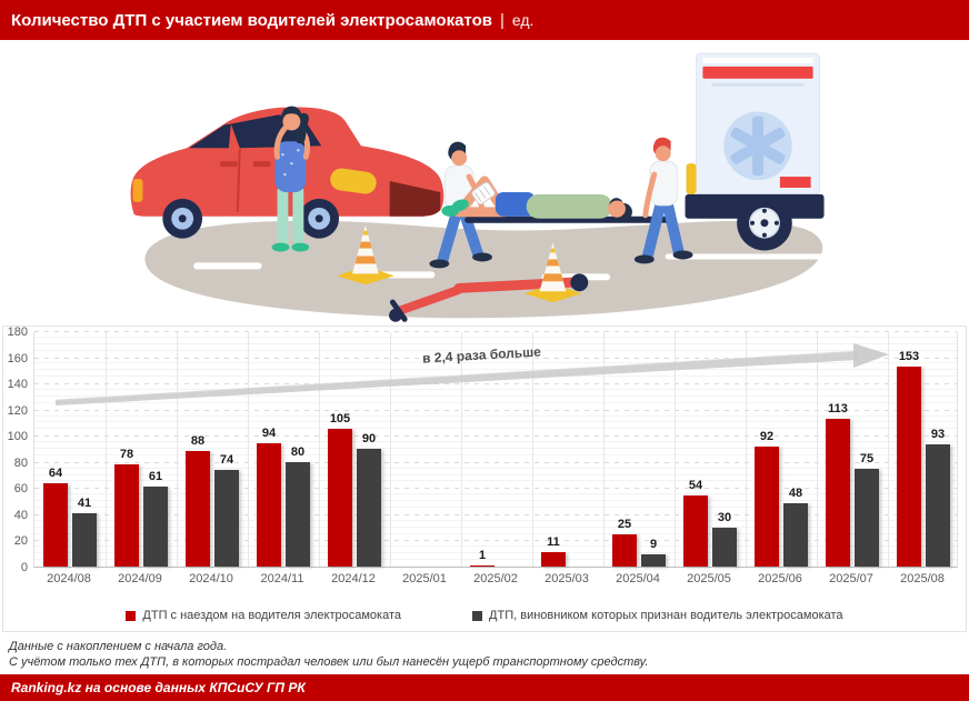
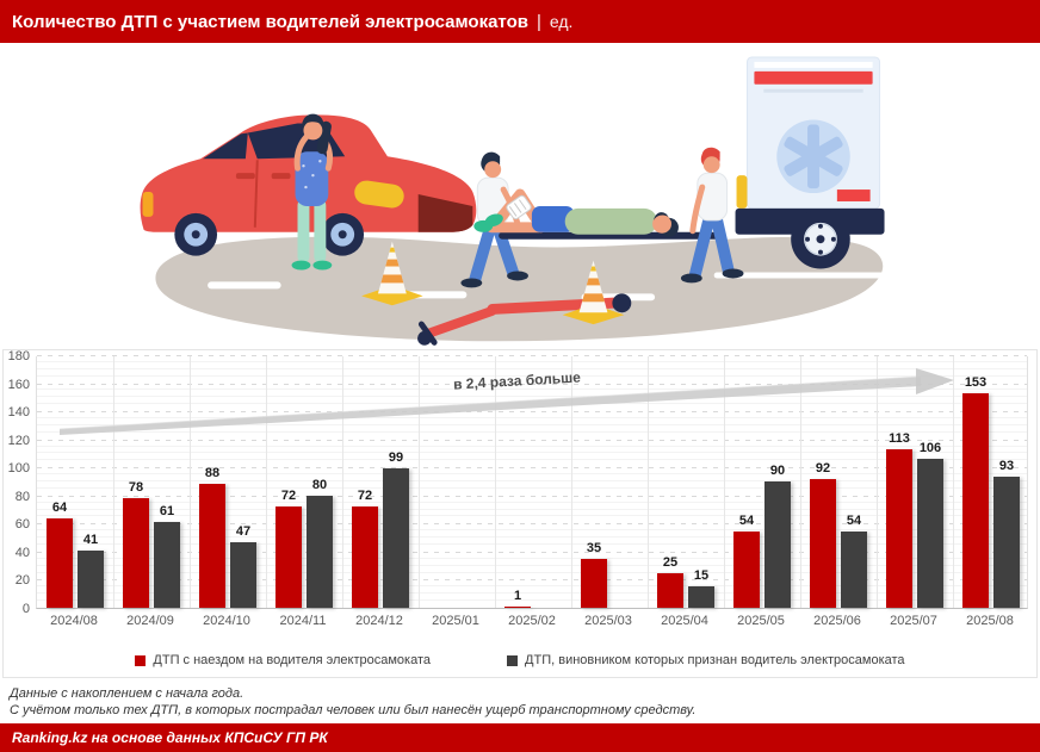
ДТП, виновником которых признан водитель электросамоката/2024/10: 74 -> 47
ДТП с наездом на водителя электросамоката/2024/11: 94 -> 72
ДТП с наездом на водителя электросамоката/2024/12: 105 -> 72
ДТП, виновником которых признан водитель электросамоката/2024/12: 90 -> 99
ДТП с наездом на водителя электросамоката/2025/03: 11 -> 35
ДТП, виновником которых признан водитель электросамоката/2025/04: 9 -> 15
ДТП, виновником которых признан водитель электросамоката/2025/05: 30 -> 90
ДТП, виновником которых признан водитель электросамоката/2025/06: 48 -> 54
ДТП, виновником которых признан водитель электросамоката/2025/07: 75 -> 106
